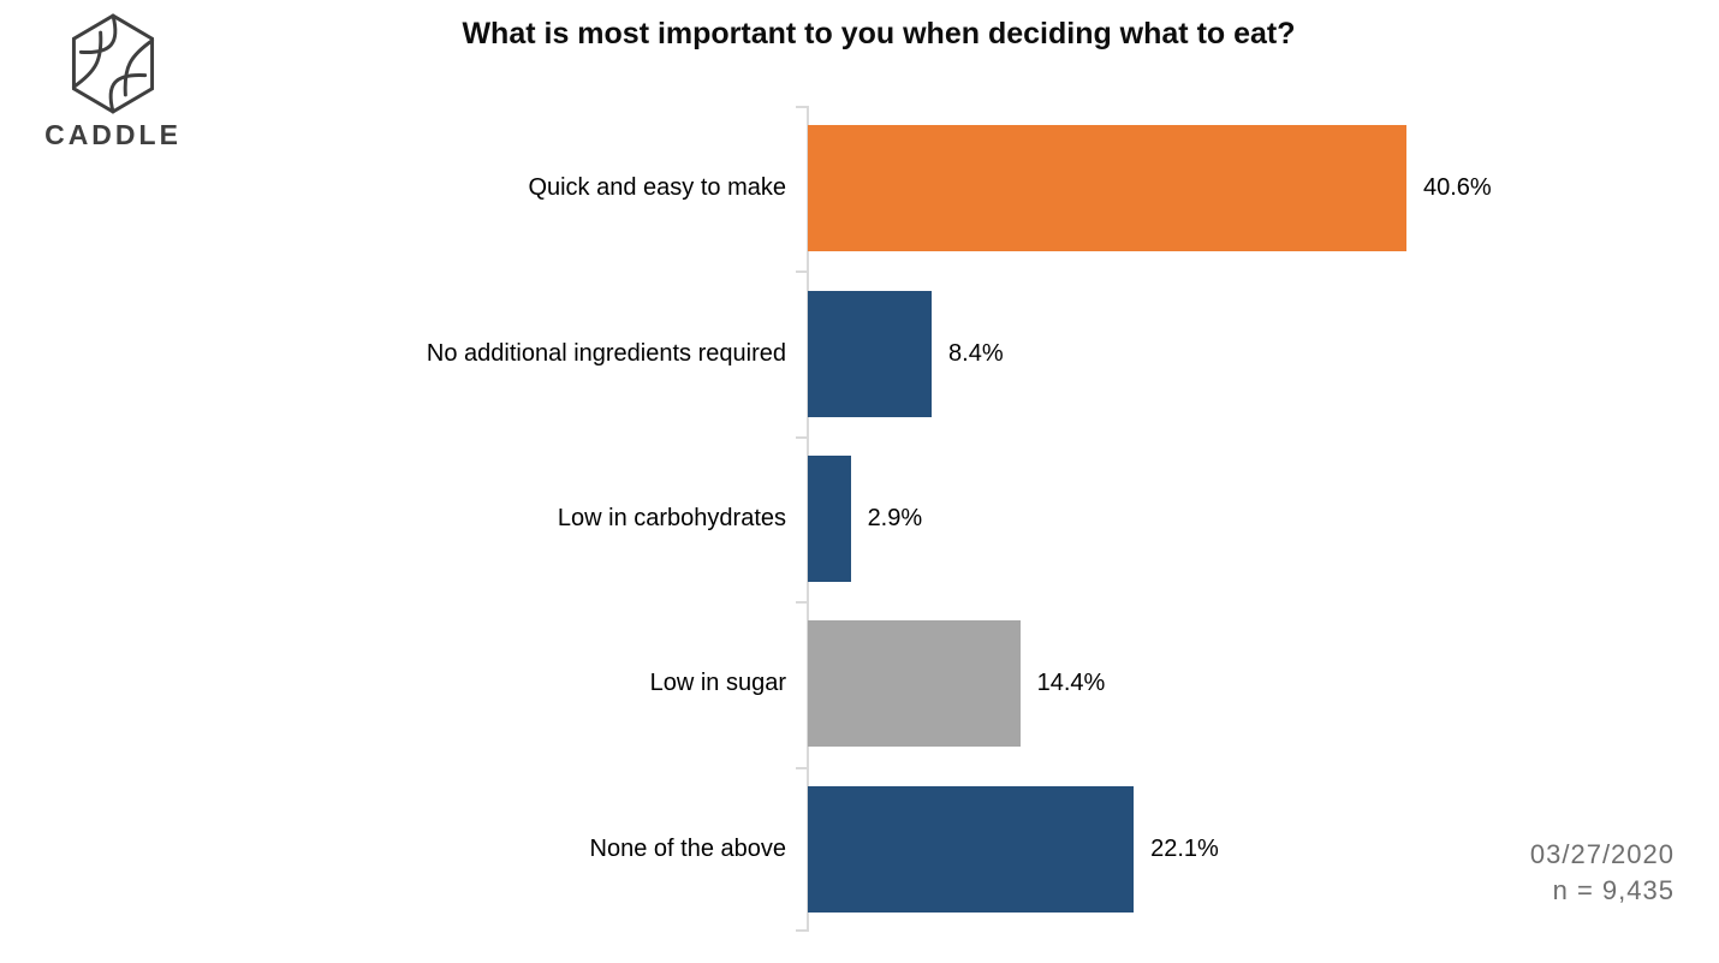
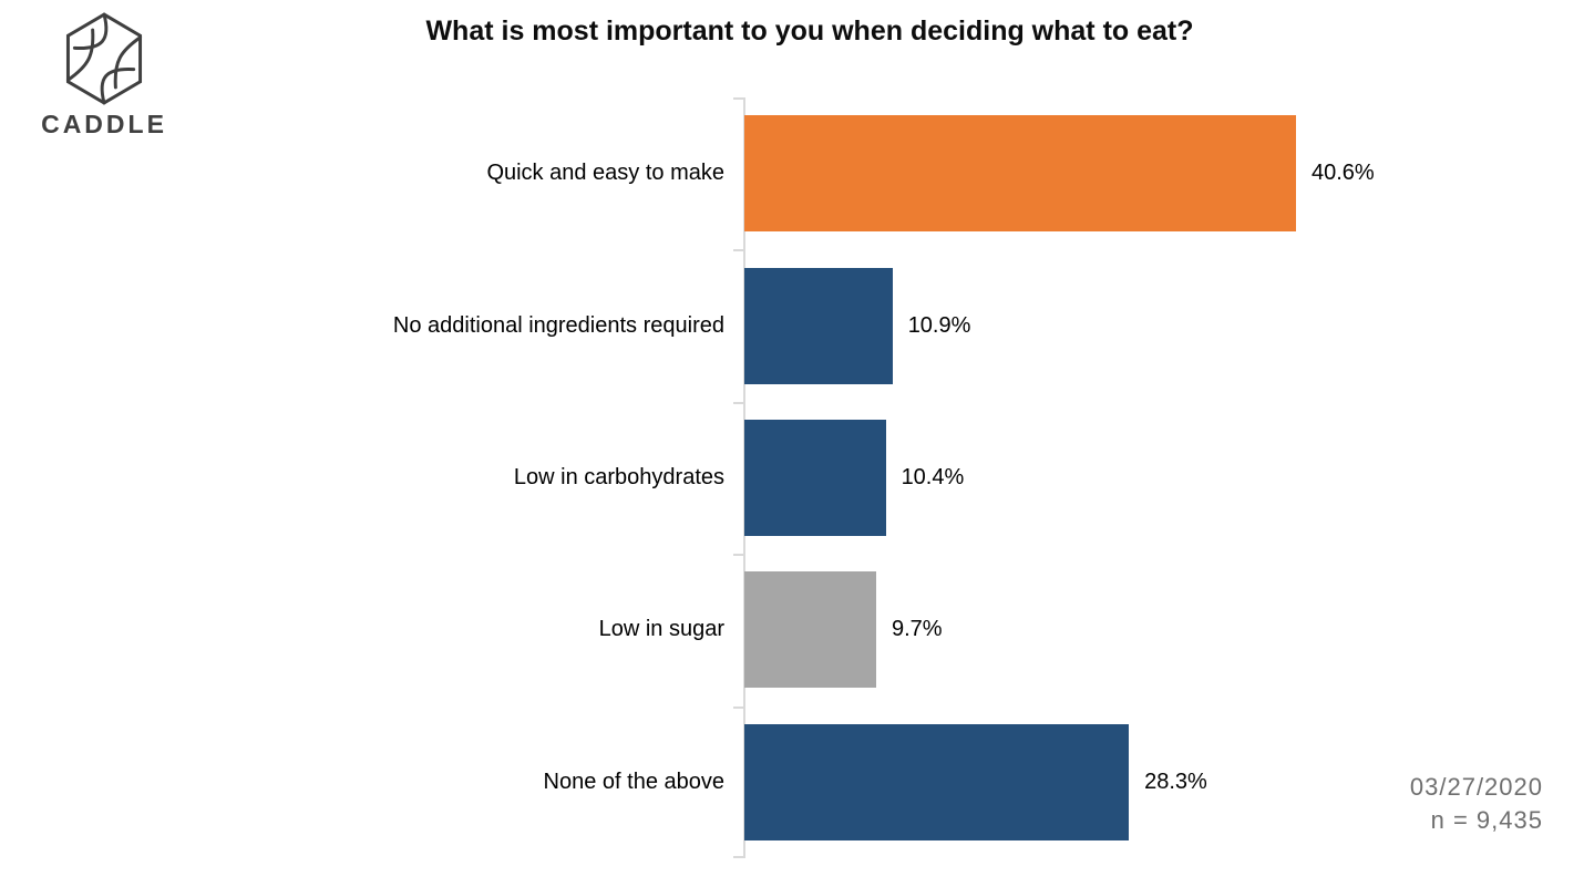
No additional ingredients required: 8.4% -> 10.9%
Low in carbohydrates: 2.9% -> 10.4%
Low in sugar: 14.4% -> 9.7%
None of the above: 22.1% -> 28.3%
